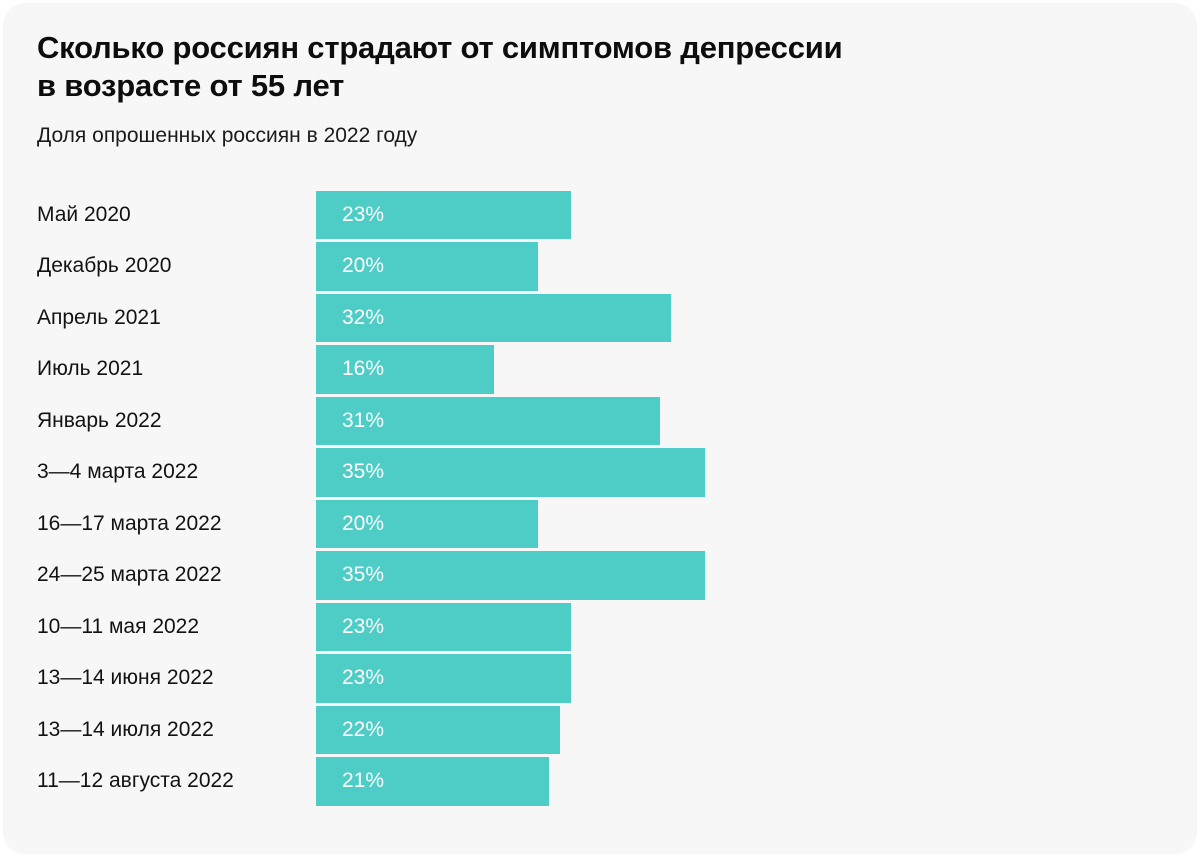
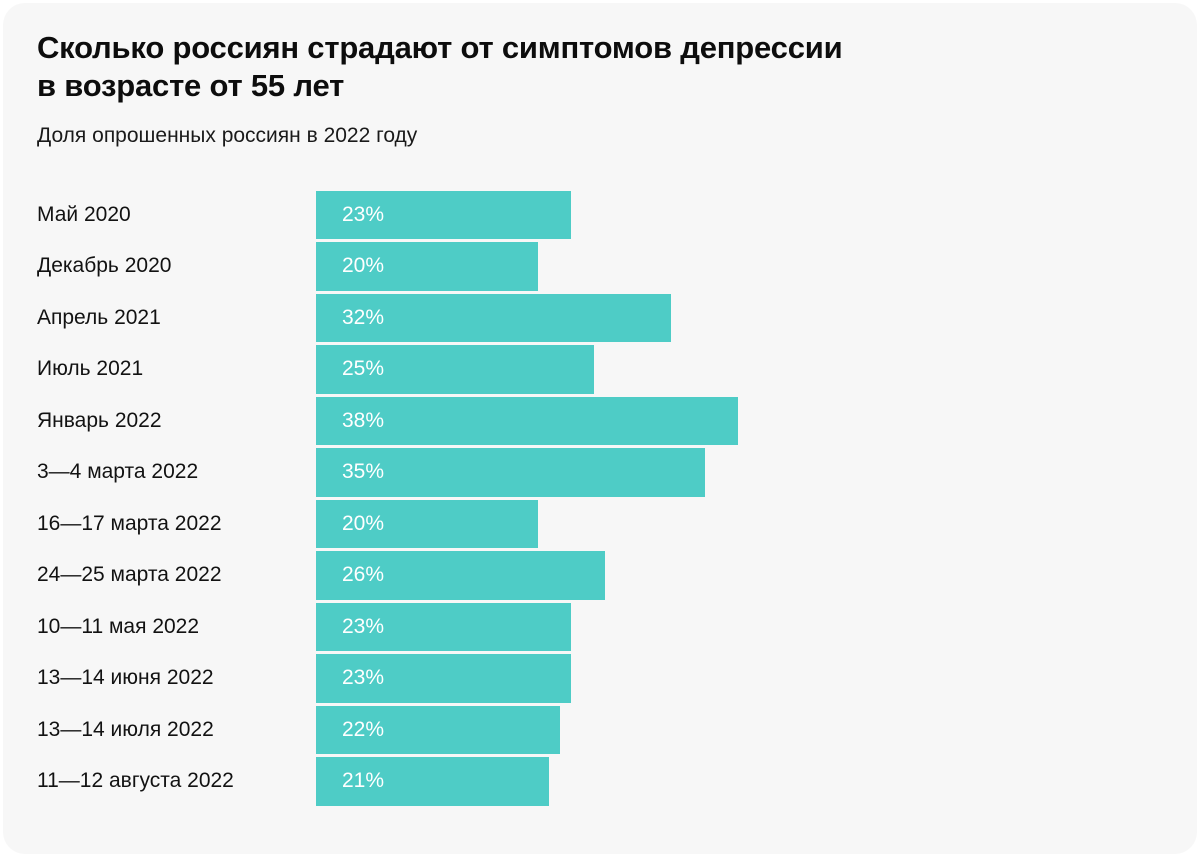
Июль 2021: 16% -> 25%
Январь 2022: 31% -> 38%
24—25 марта 2022: 35% -> 26%
